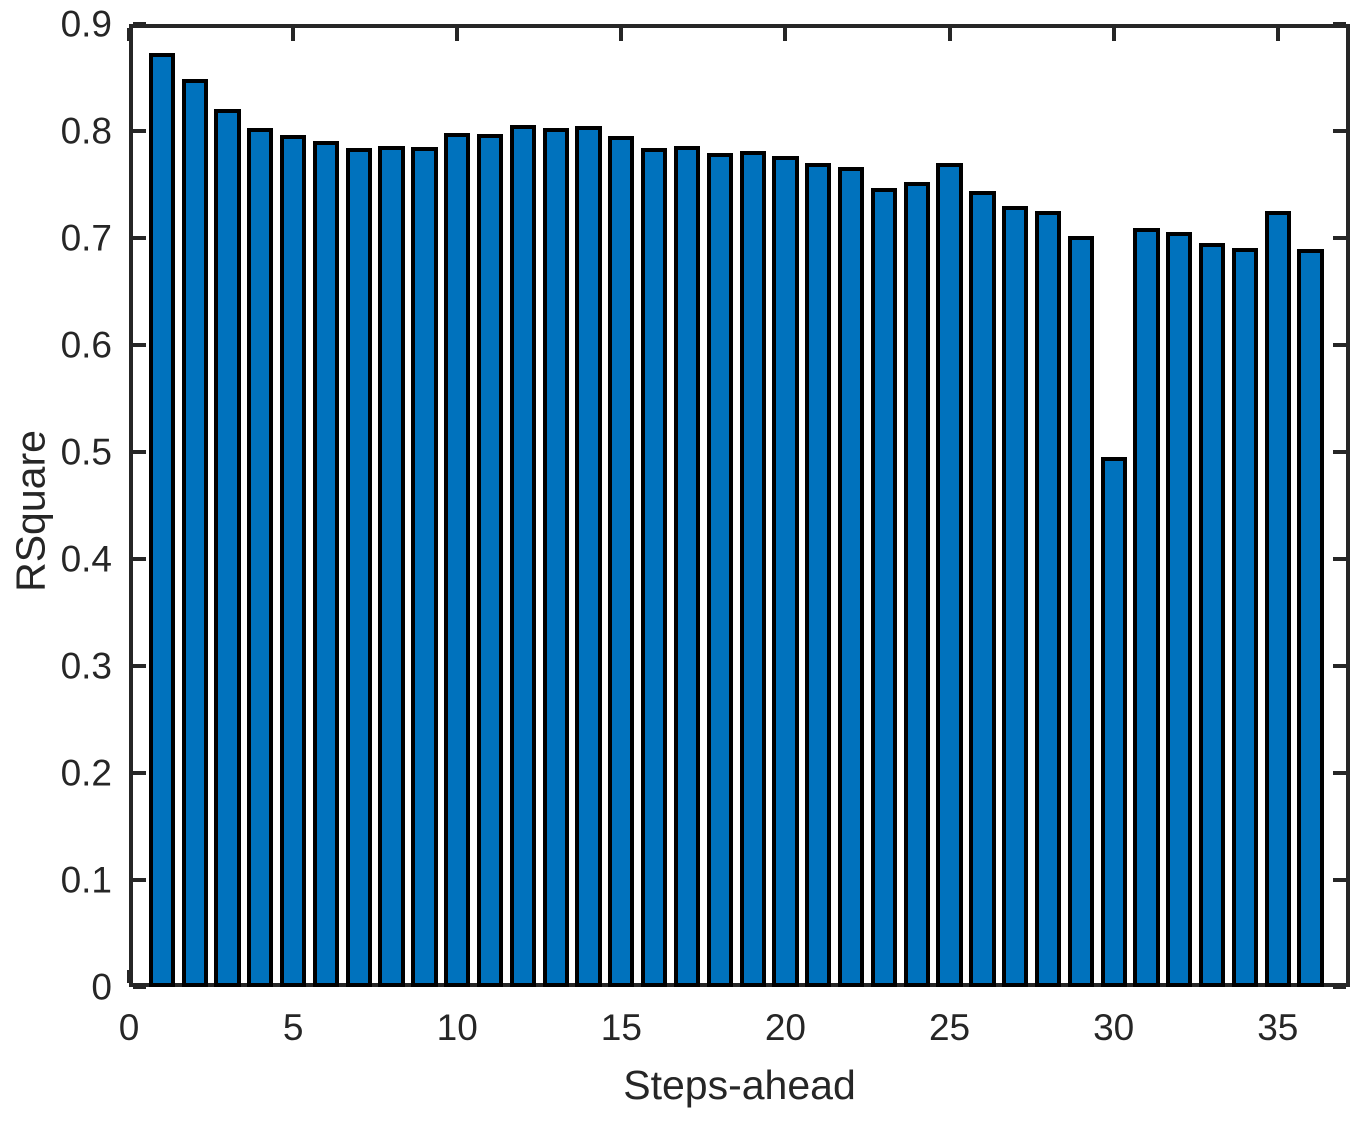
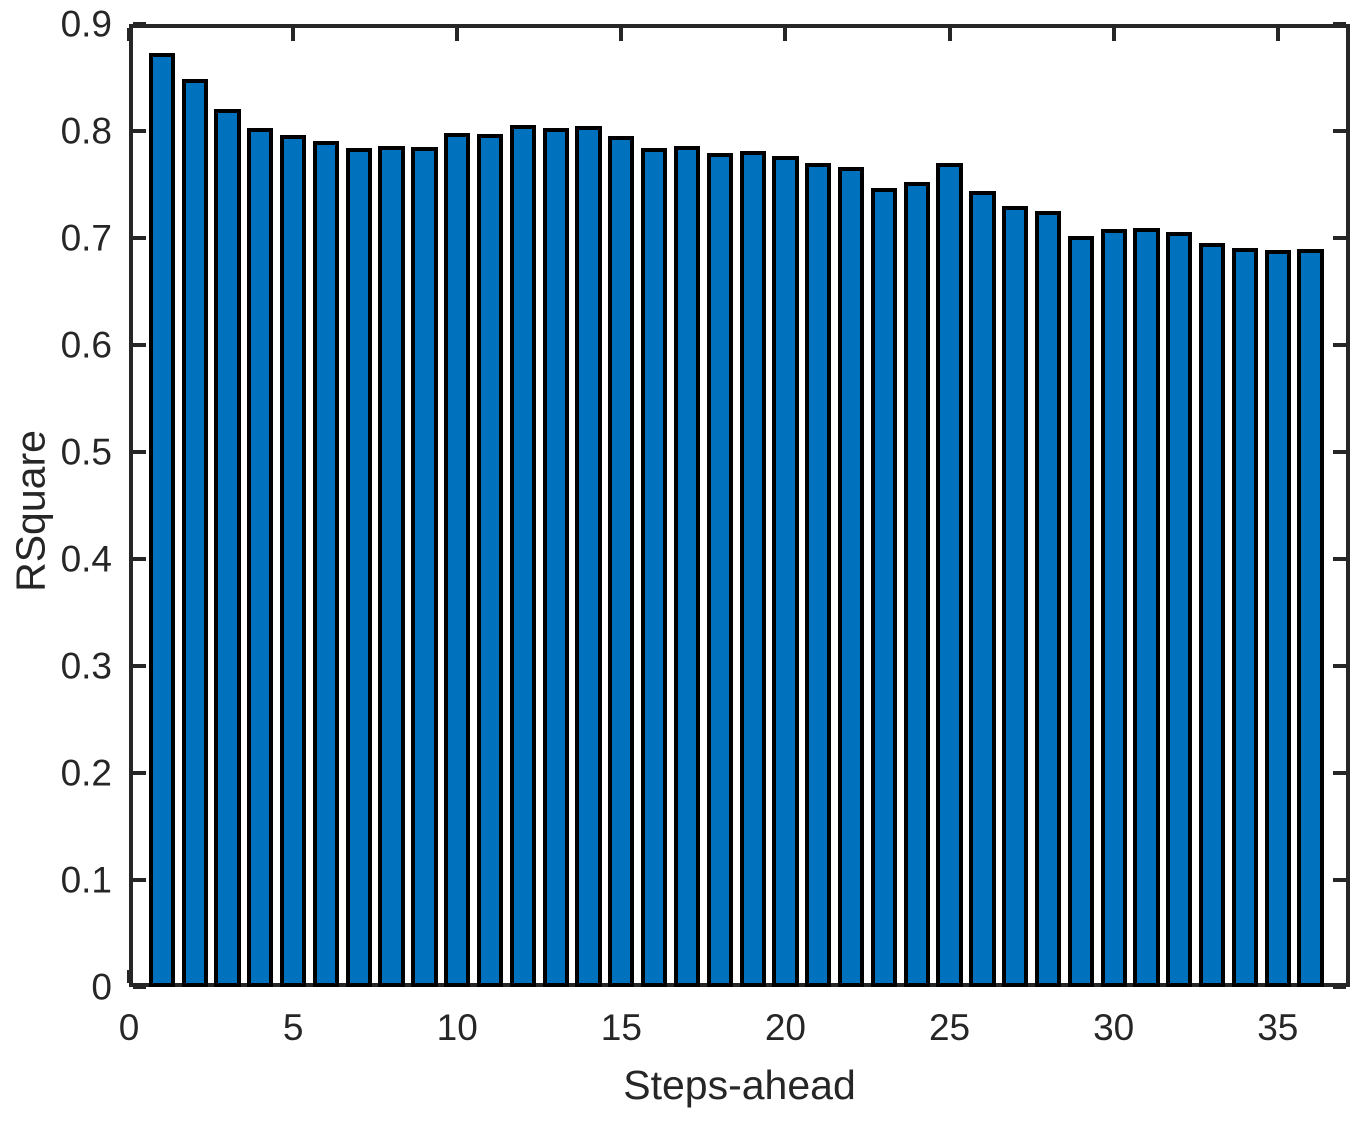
30: 0.495 -> 0.708
35: 0.725 -> 0.689
